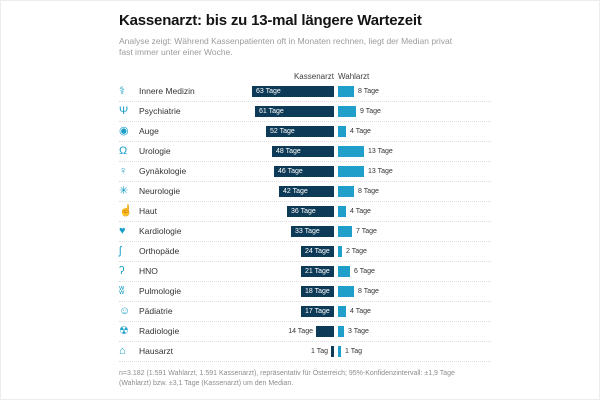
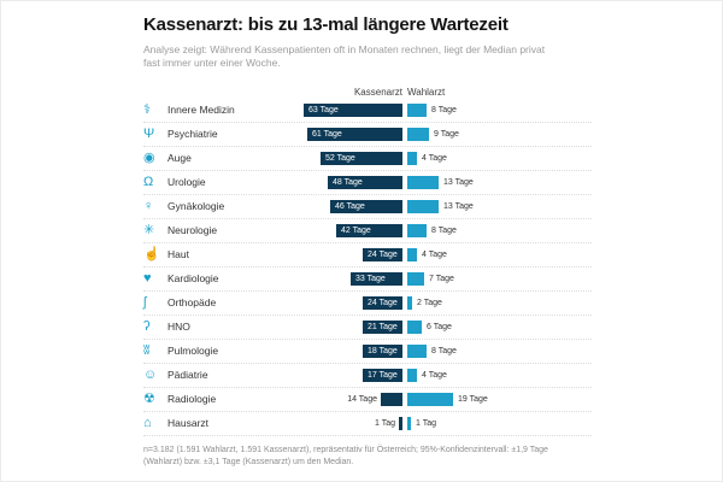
Kassenarzt/Haut: 36 -> 24
Wahlarzt/Radiologie: 3 -> 19
